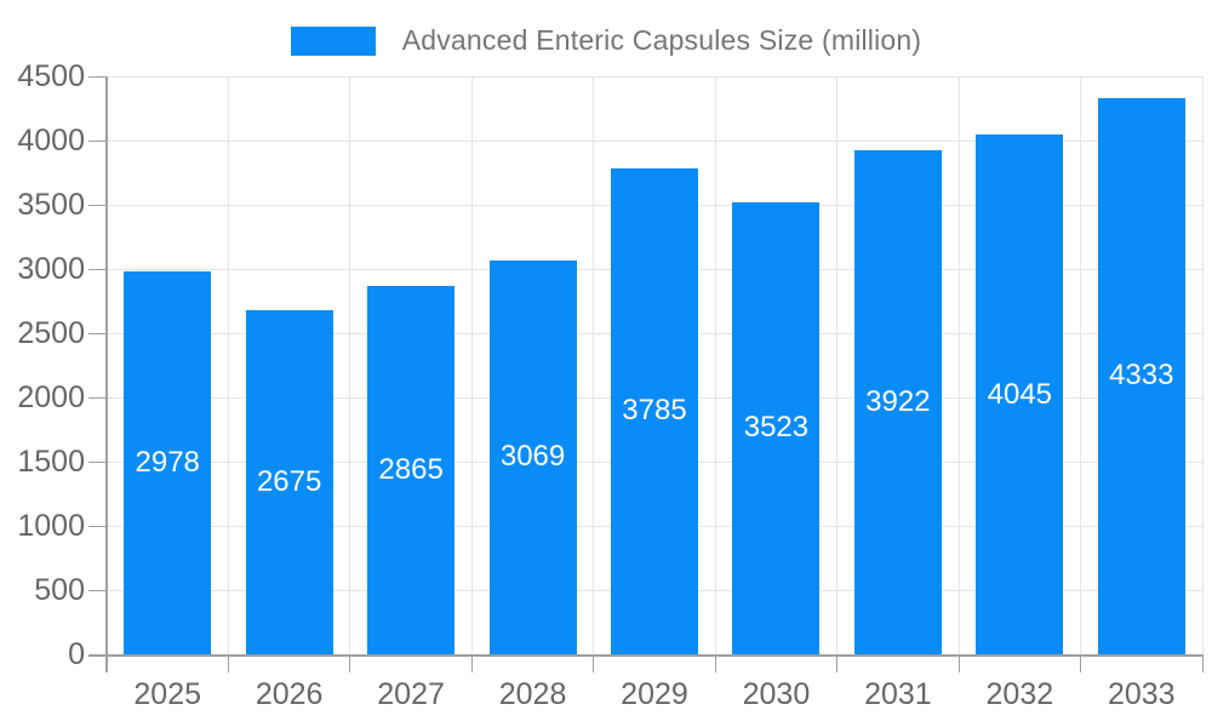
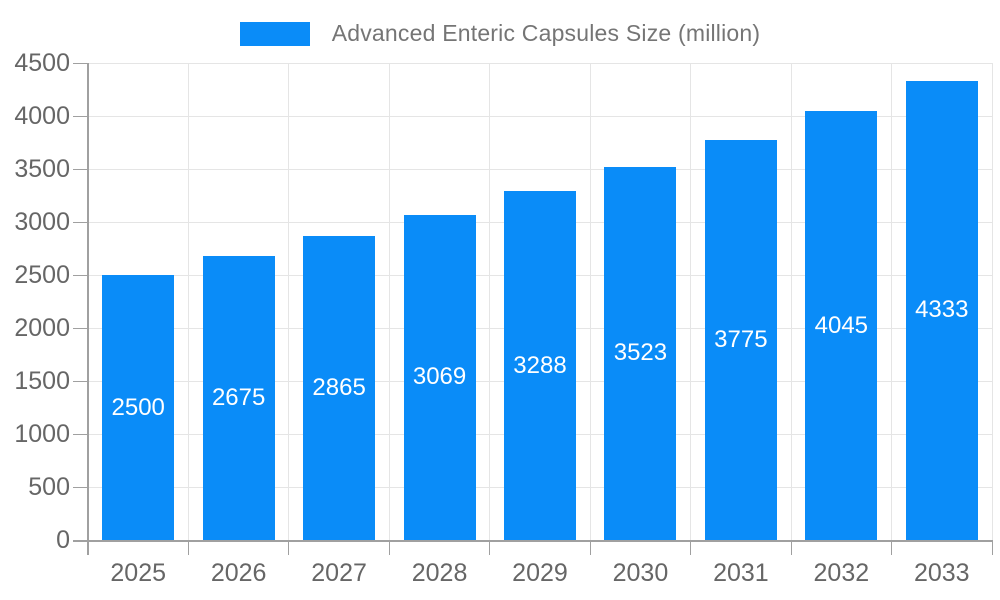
2025: 2978 -> 2500
2029: 3785 -> 3288
2031: 3922 -> 3775
